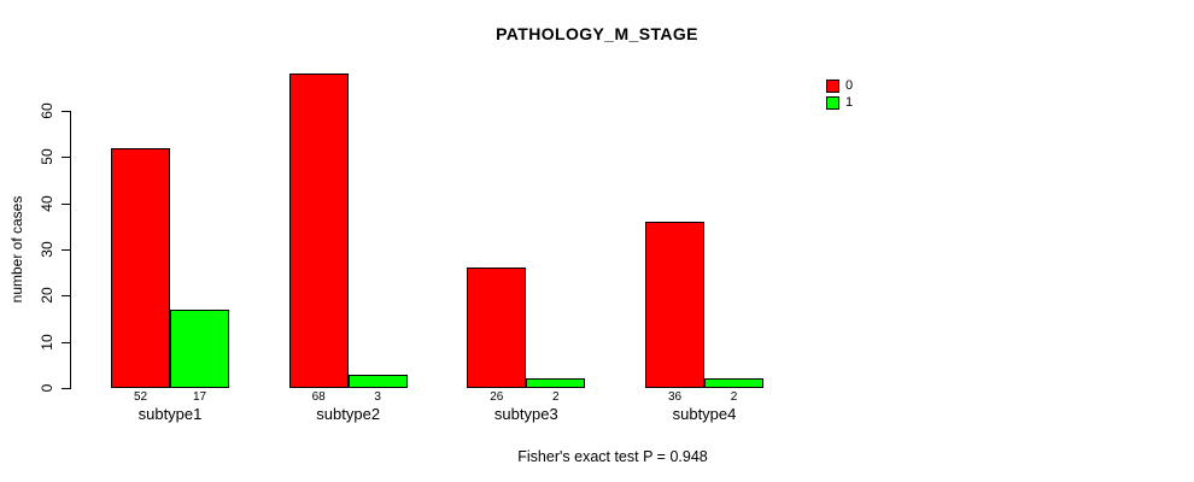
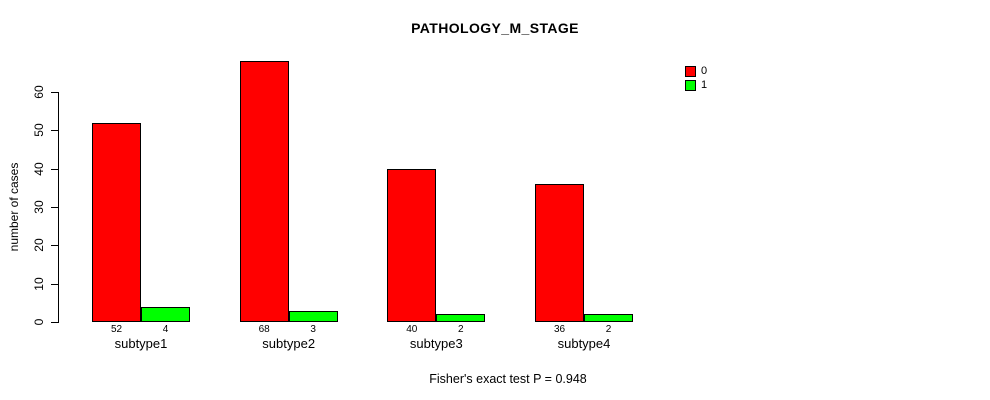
1/subtype1: 17 -> 4
0/subtype3: 26 -> 40
